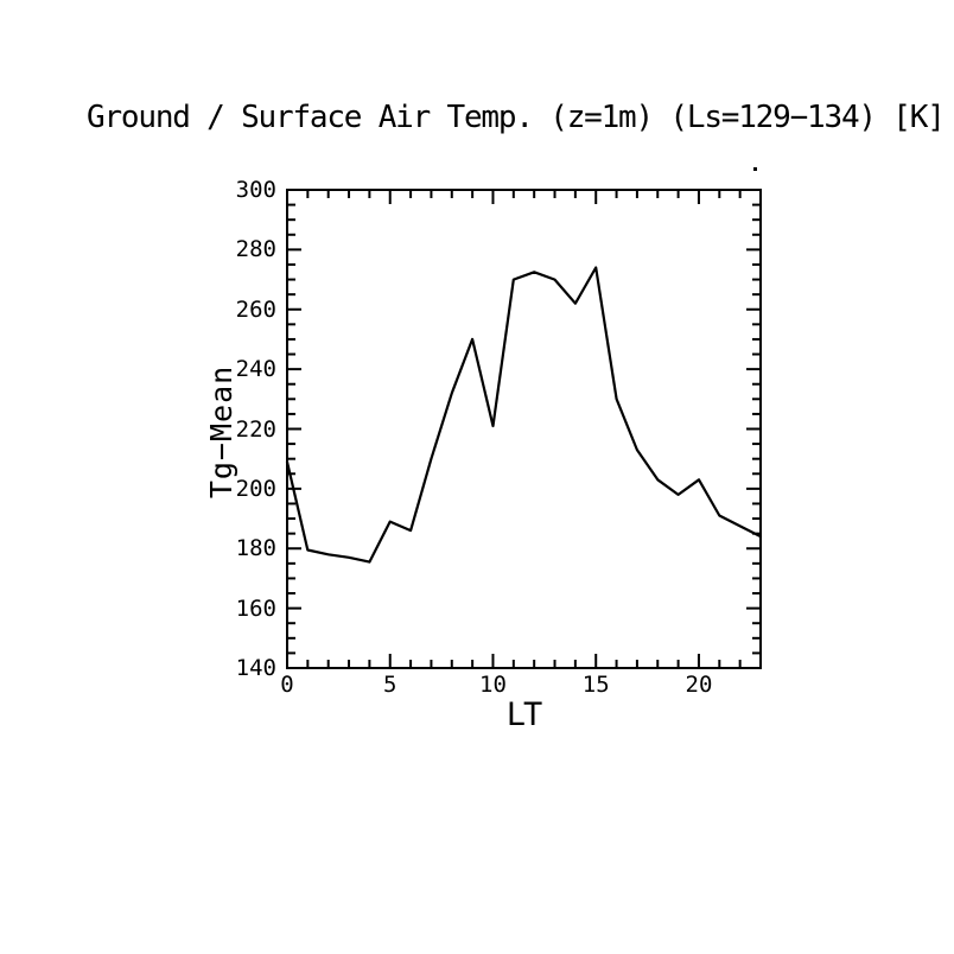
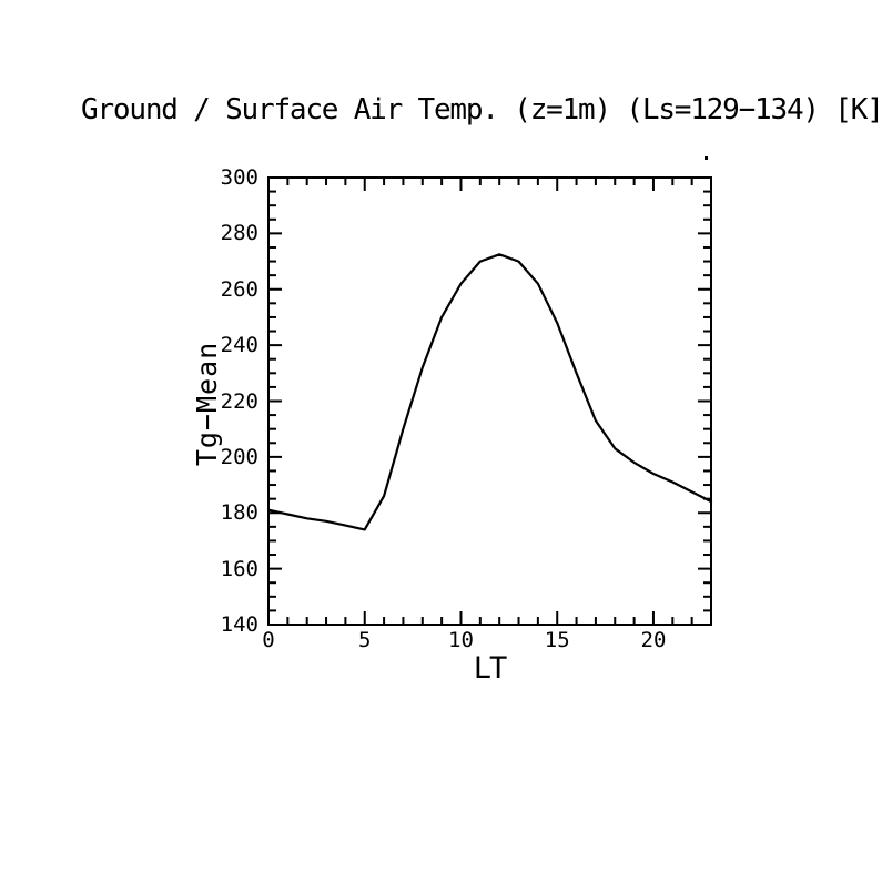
0: 209 -> 181
5: 189 -> 174
10: 221 -> 262
15: 274 -> 248
20: 203 -> 194
